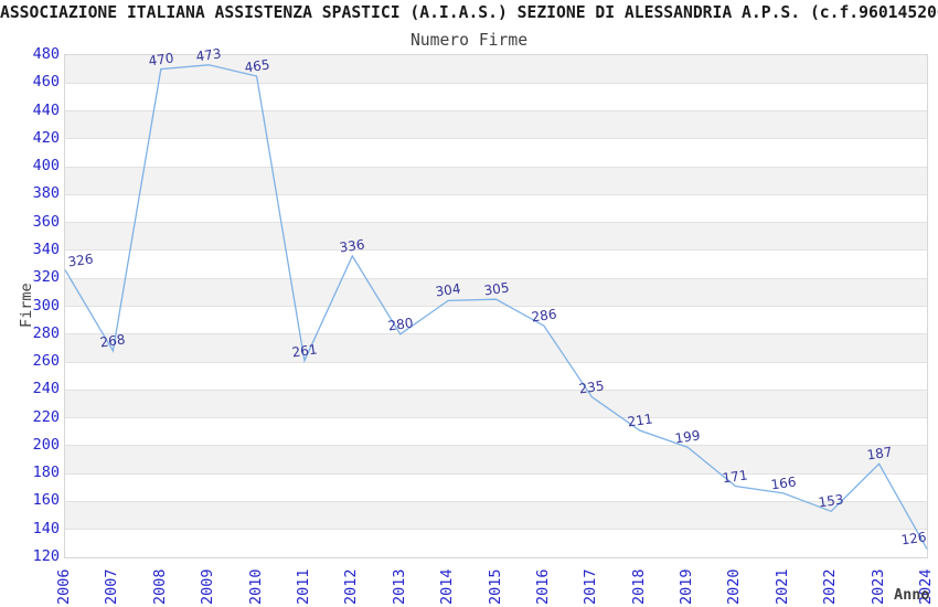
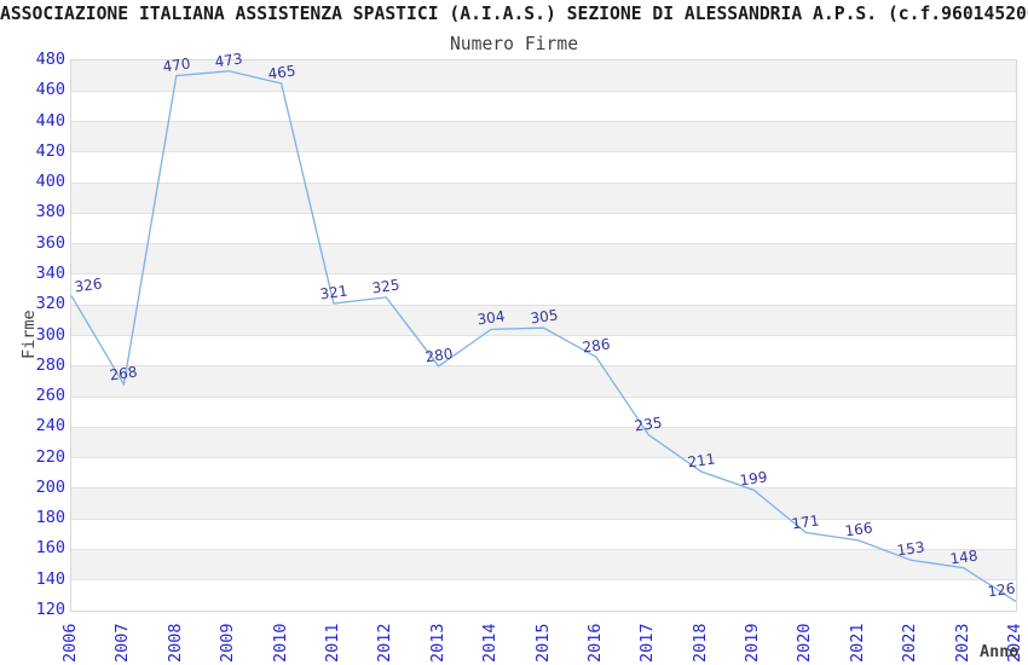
2011: 261 -> 321
2012: 336 -> 325
2023: 187 -> 148
